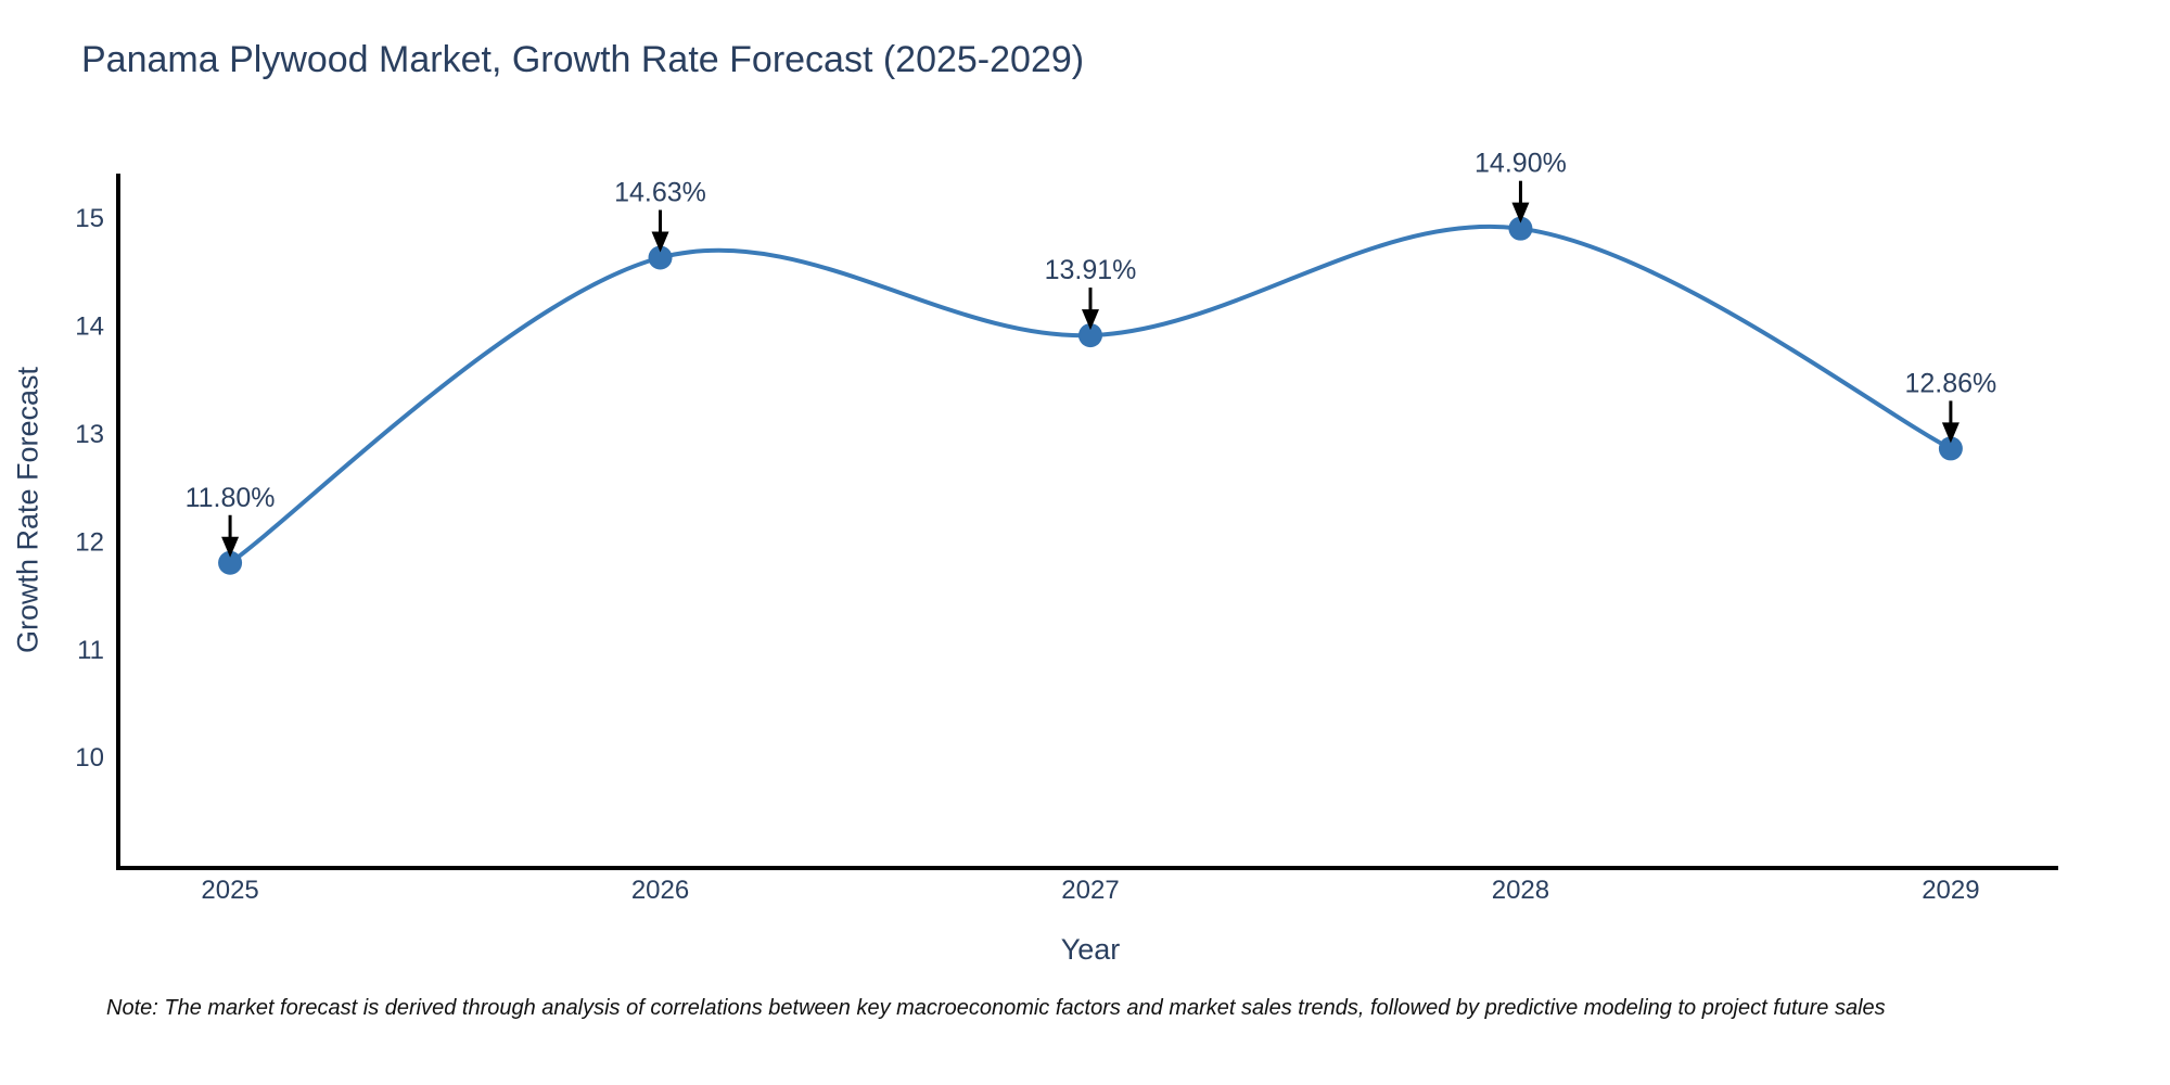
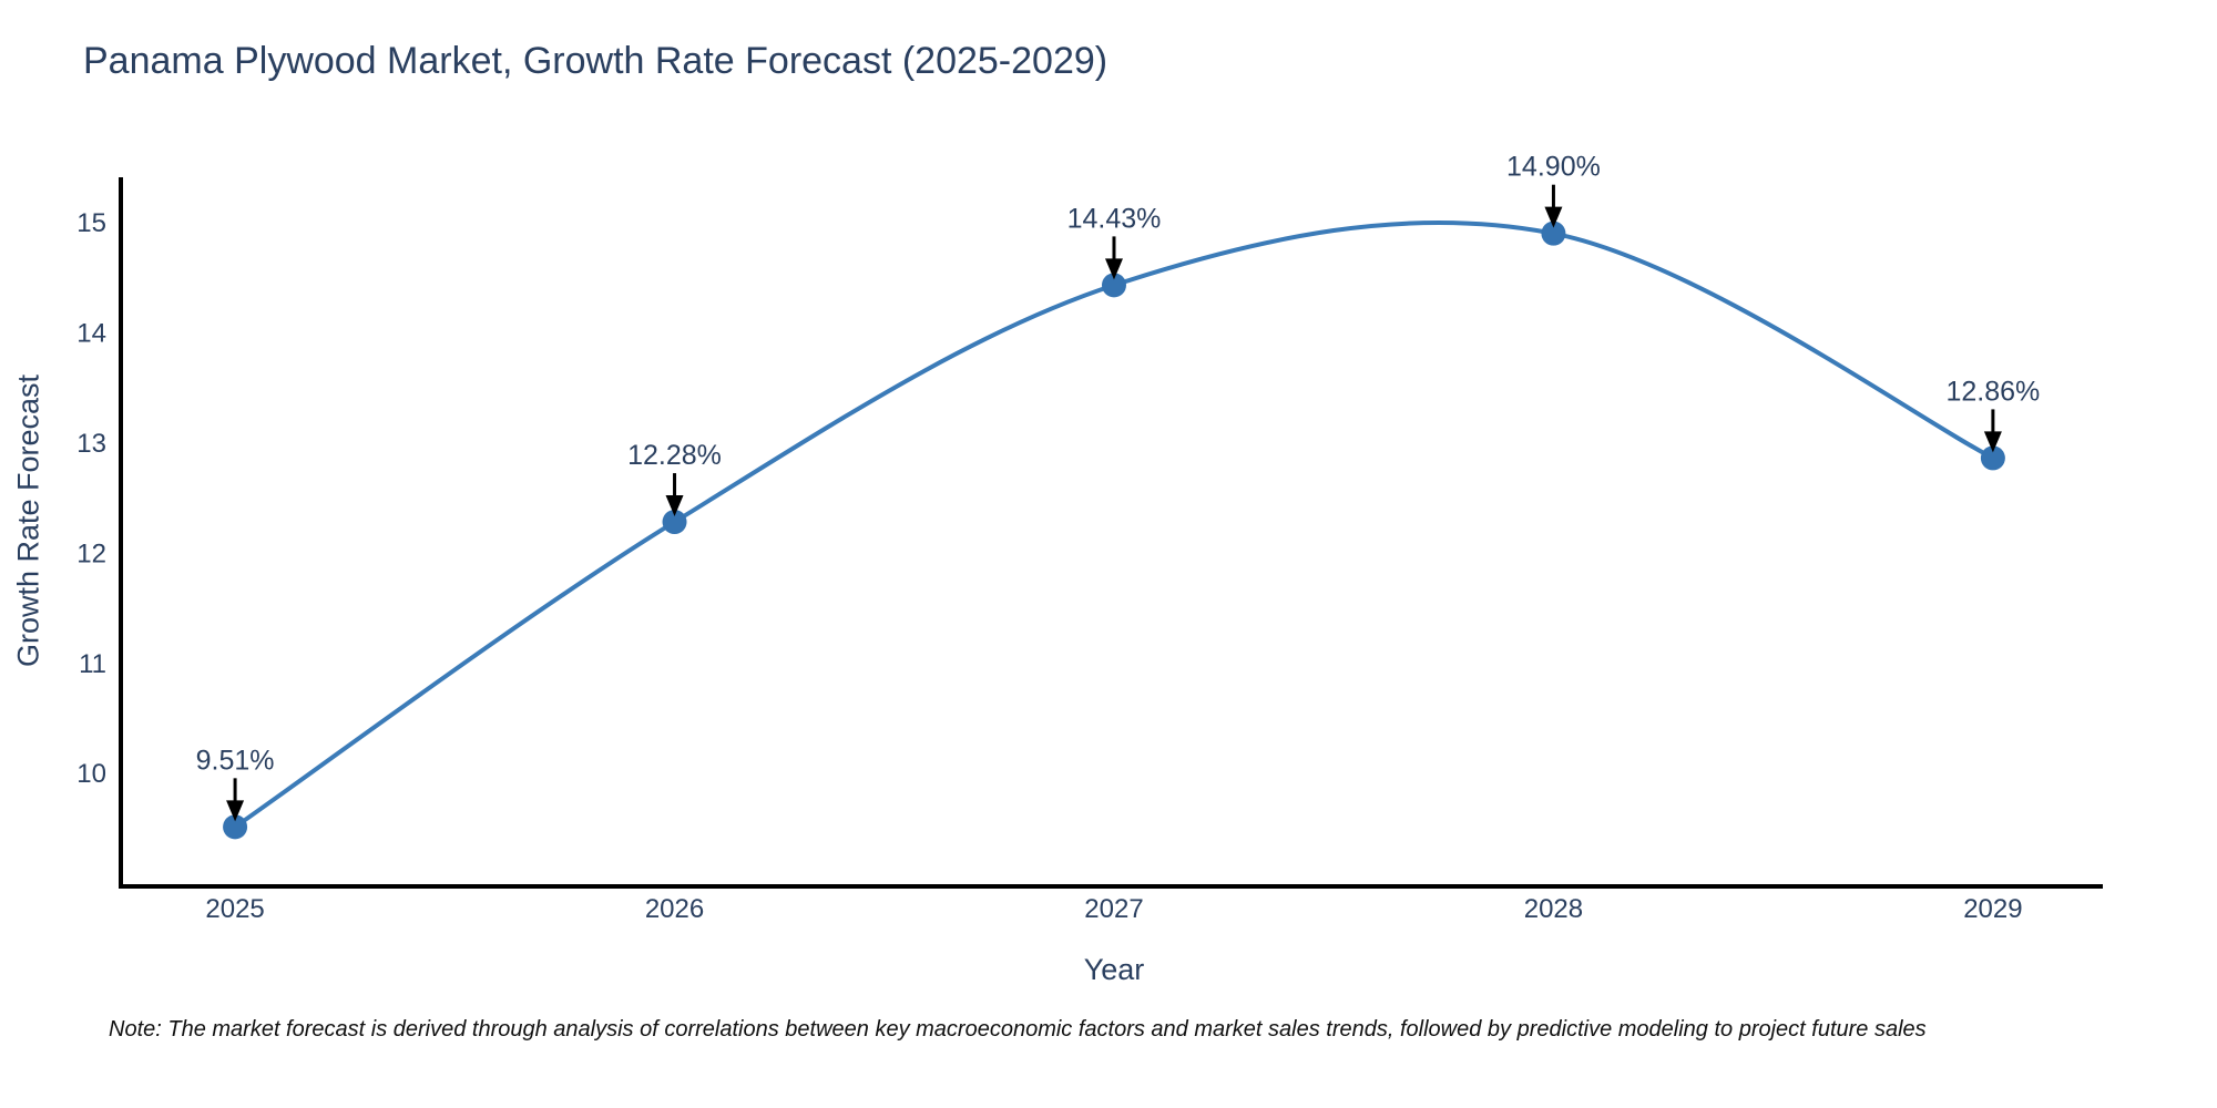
2025: 11.80% -> 9.51%
2026: 14.63% -> 12.28%
2027: 13.91% -> 14.43%
